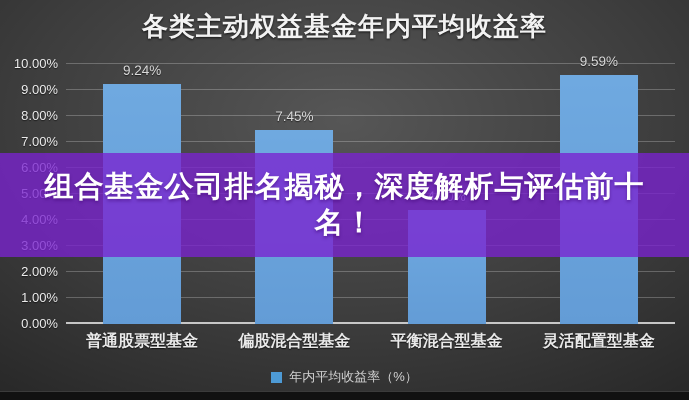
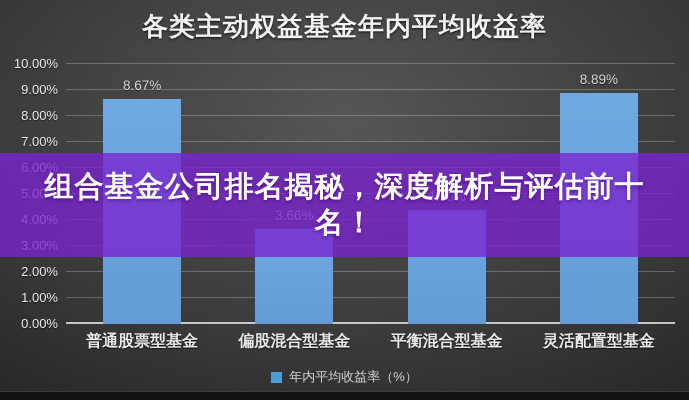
普通股票型基金: 9.24% -> 8.67%
偏股混合型基金: 7.45% -> 3.66%
灵活配置型基金: 9.59% -> 8.89%
